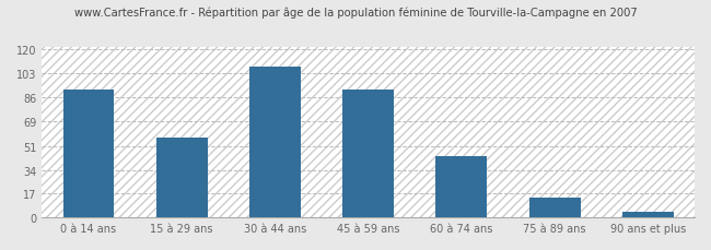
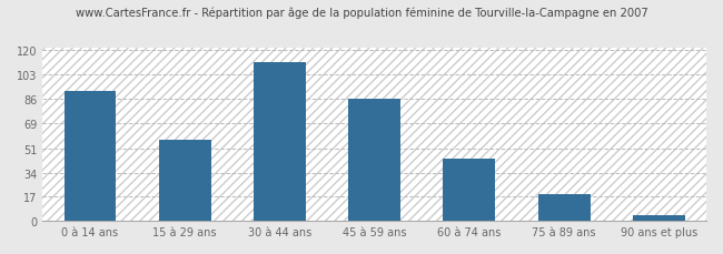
30 à 44 ans: 108 -> 112
45 à 59 ans: 91 -> 86
75 à 89 ans: 14 -> 19
